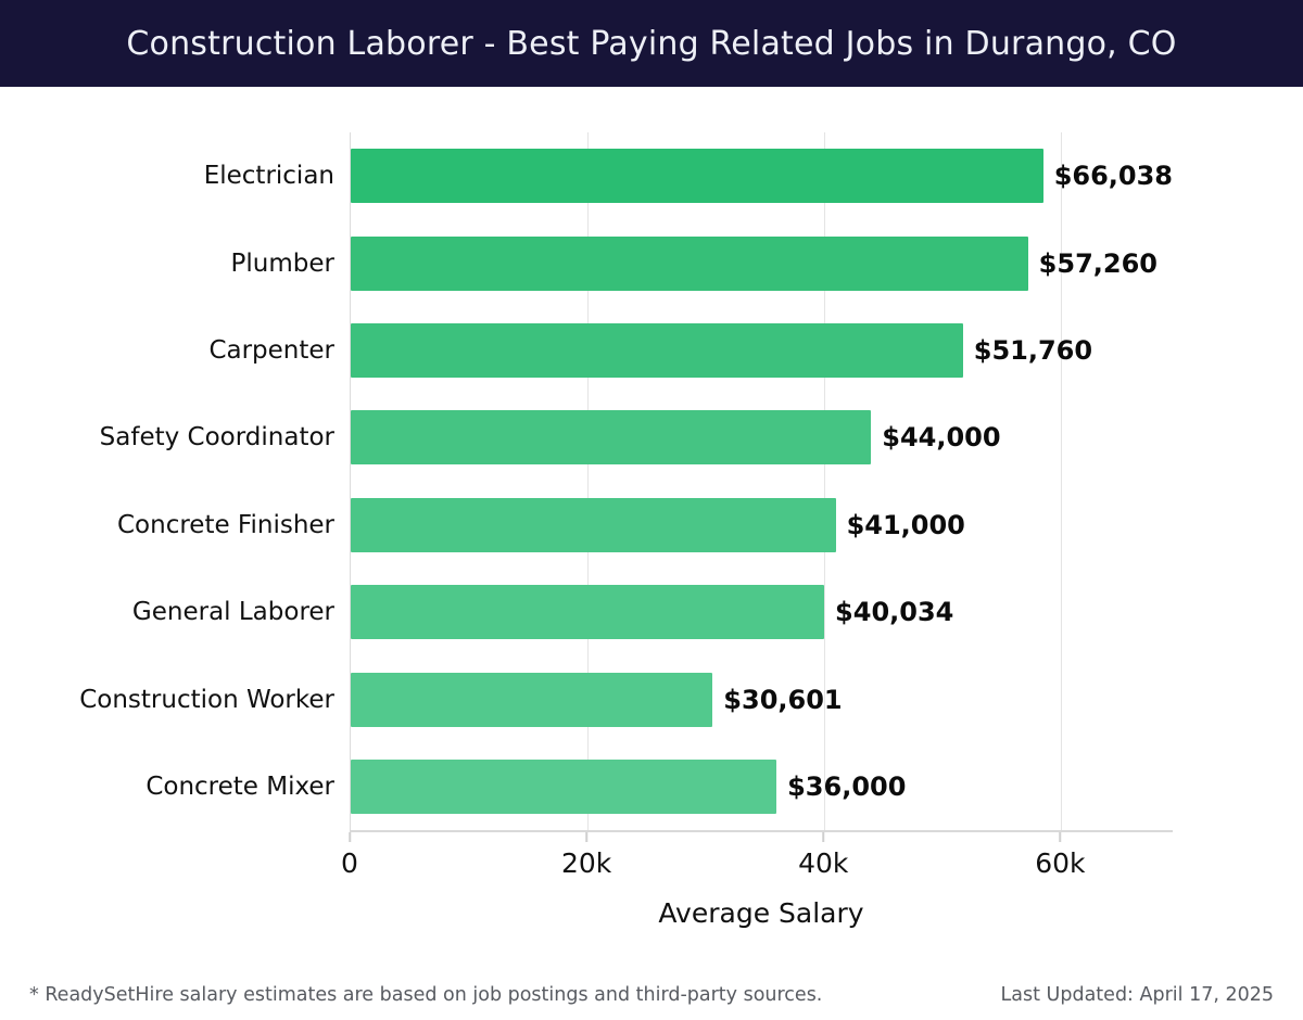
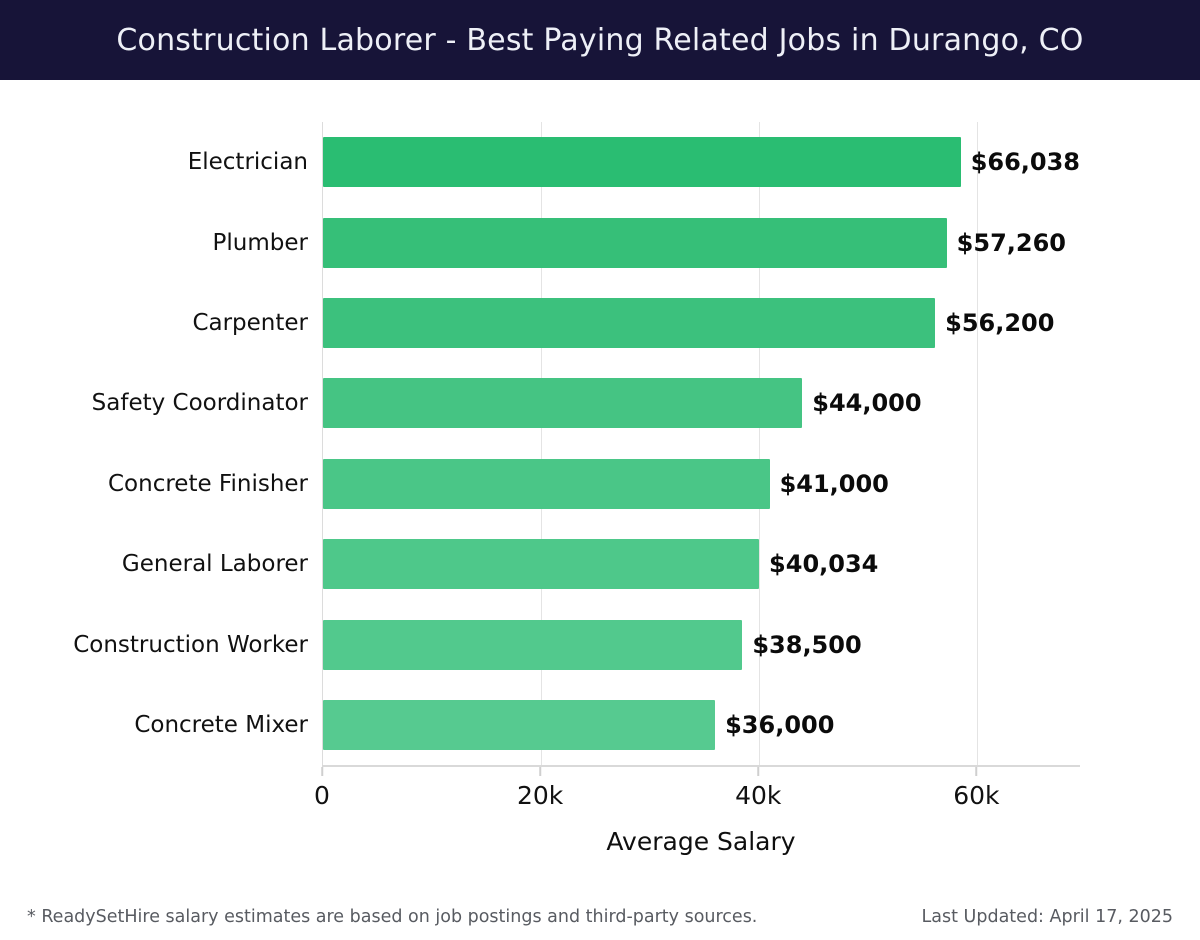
Carpenter: $51,760 -> $56,200
Construction Worker: $30,601 -> $38,500
